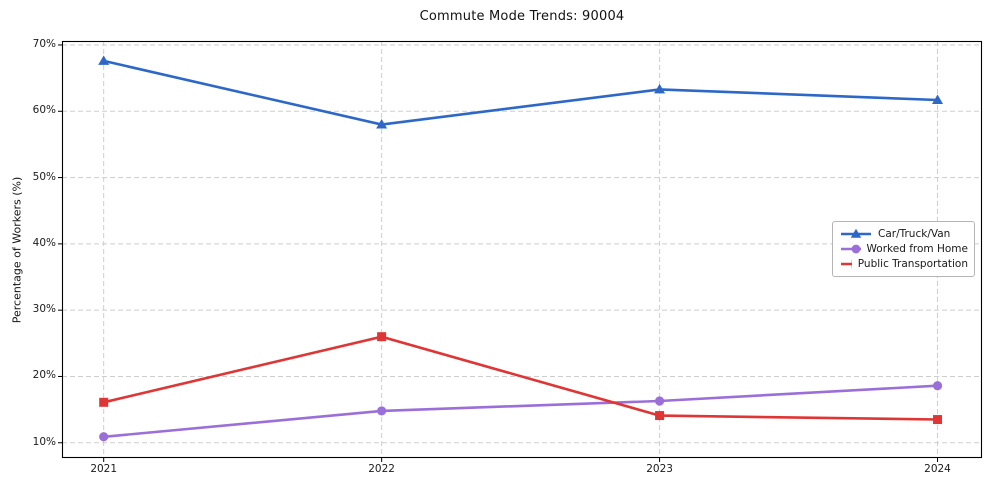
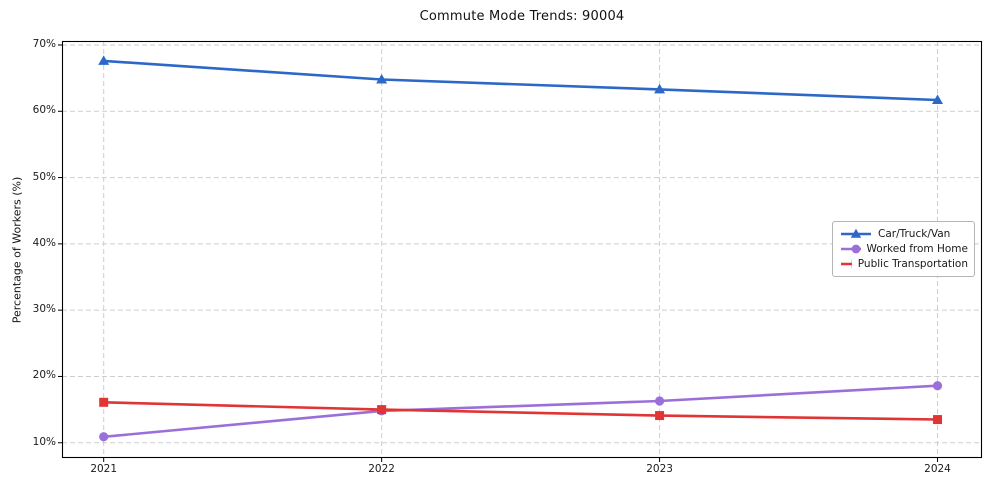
Car/Truck/Van/2022: 58% -> 65%
Public Transportation/2022: 26% -> 15%
